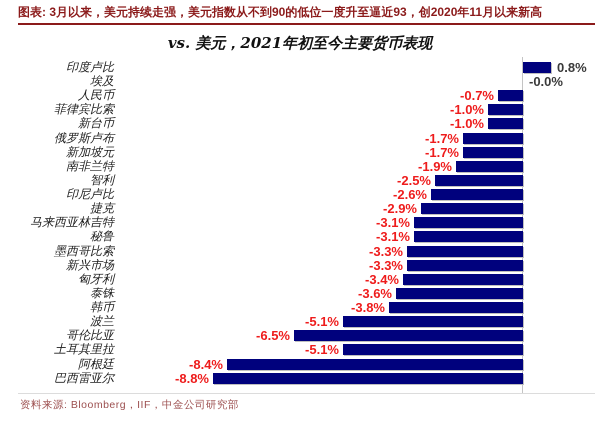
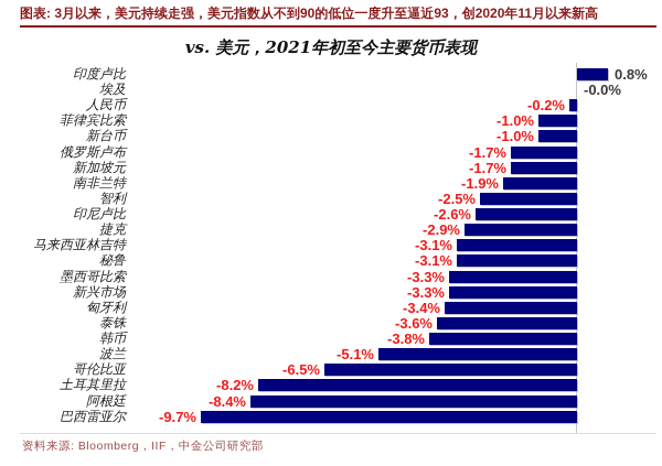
人民币: -0.7% -> -0.2%
土耳其里拉: -5.1% -> -8.2%
巴西雷亚尔: -8.8% -> -9.7%
